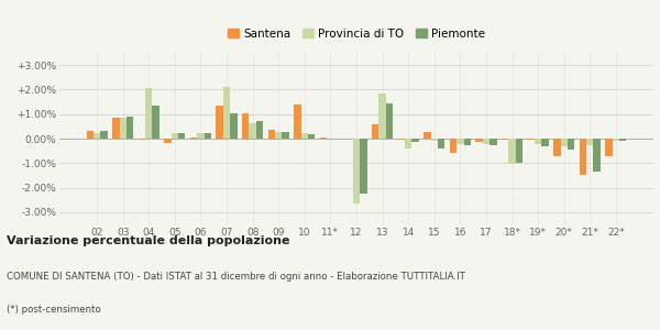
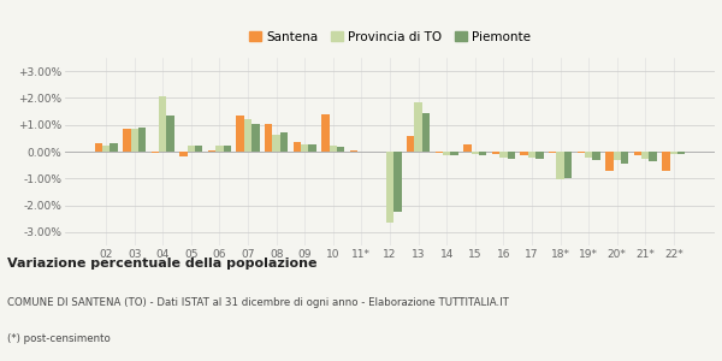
Provincia di TO/07: 2.10% -> 1.20%
Provincia di TO/14: -0.40% -> -0.15%
Piemonte/15: -0.40% -> -0.15%
Santena/16: -0.60% -> -0.10%
Santena/21*: -1.50% -> -0.15%
Piemonte/21*: -1.35% -> -0.35%
